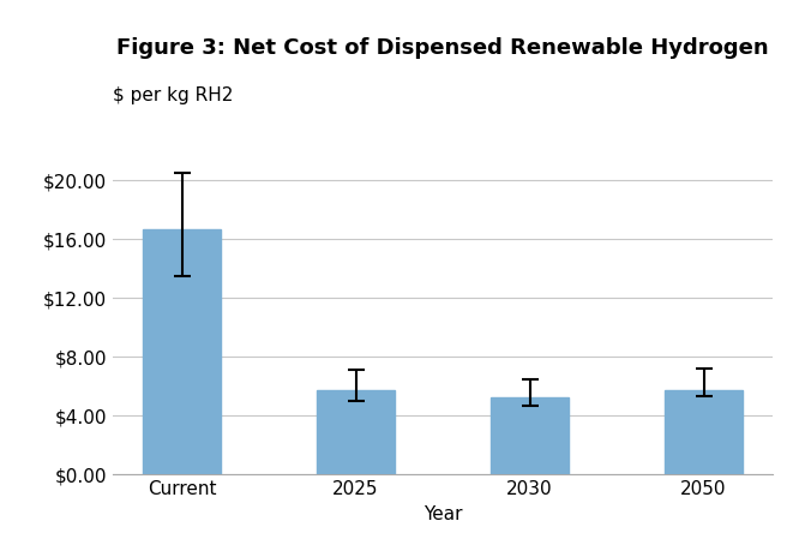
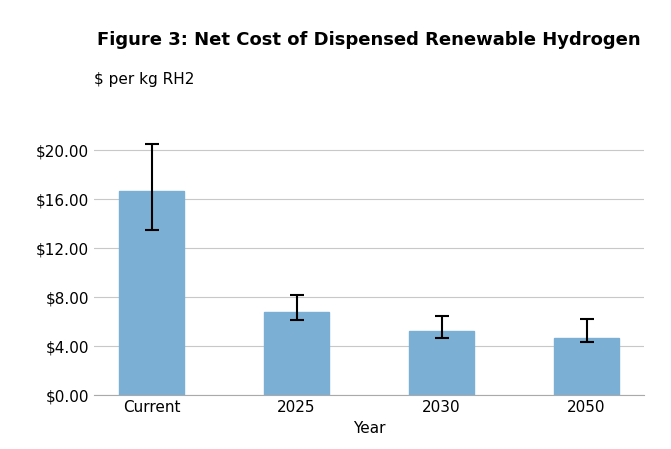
2025: $5.7 -> $6.8
2050: $5.7 -> $4.7
